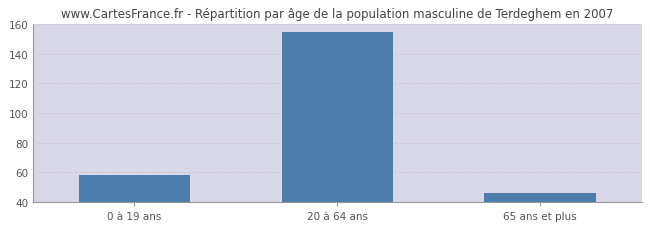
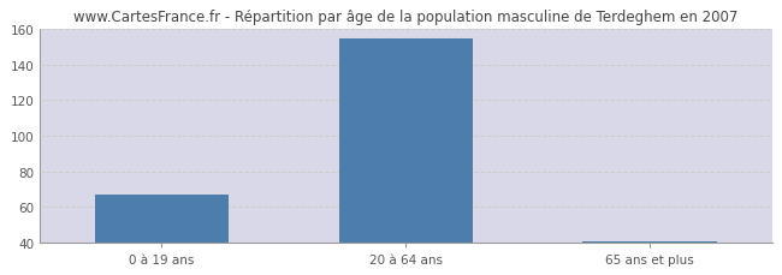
0 à 19 ans: 58 -> 67
65 ans et plus: 46 -> 40
